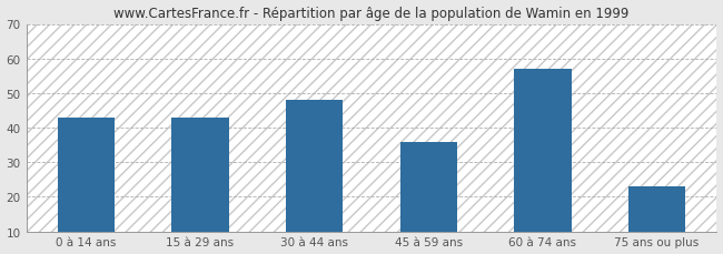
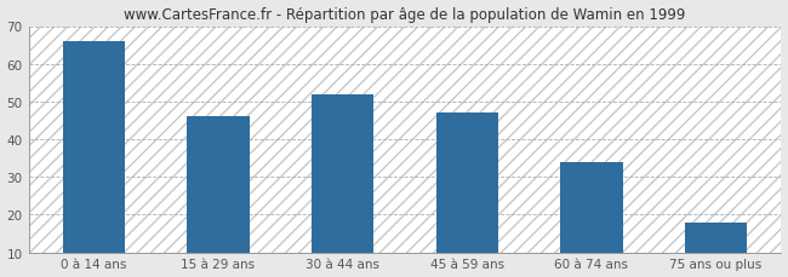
0 à 14 ans: 43 -> 66
15 à 29 ans: 43 -> 46
30 à 44 ans: 48 -> 52
45 à 59 ans: 36 -> 47
60 à 74 ans: 57 -> 34
75 ans ou plus: 23 -> 18
